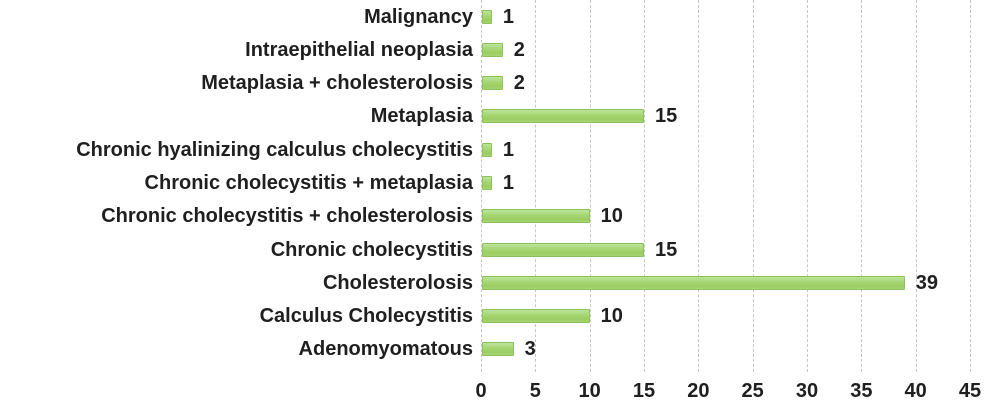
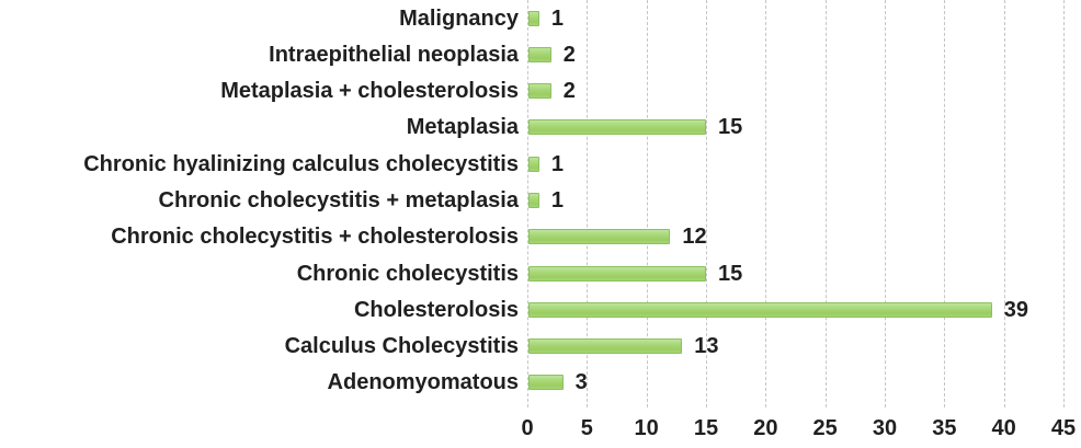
Chronic cholecystitis + cholesterolosis: 10 -> 12
Calculus Cholecystitis: 10 -> 13
